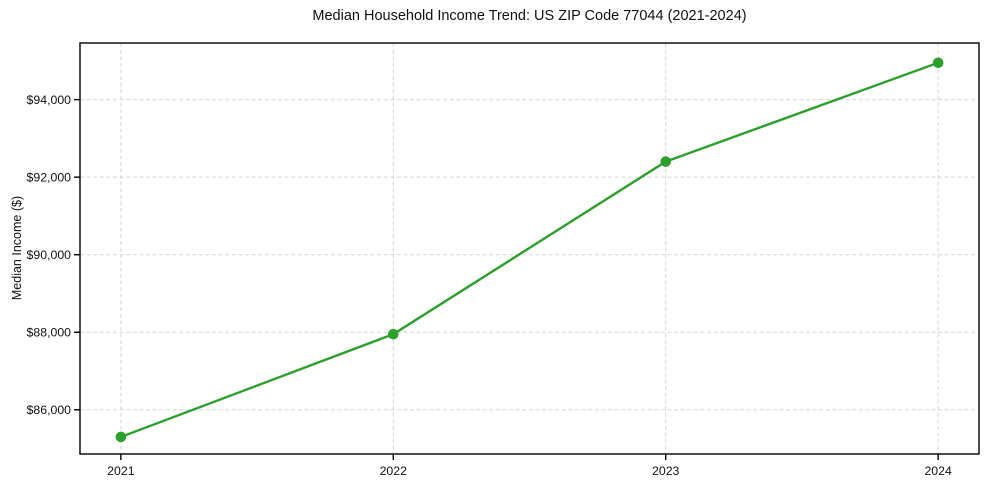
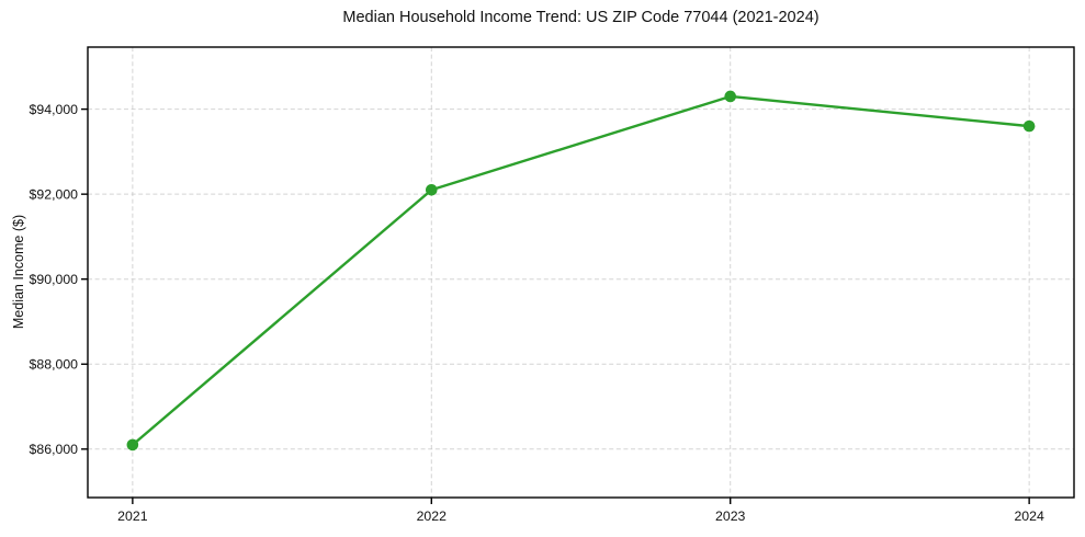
2021: $85300 -> $86100
2022: $88000 -> $92100
2023: $92400 -> $94300
2024: $95000 -> $93600
